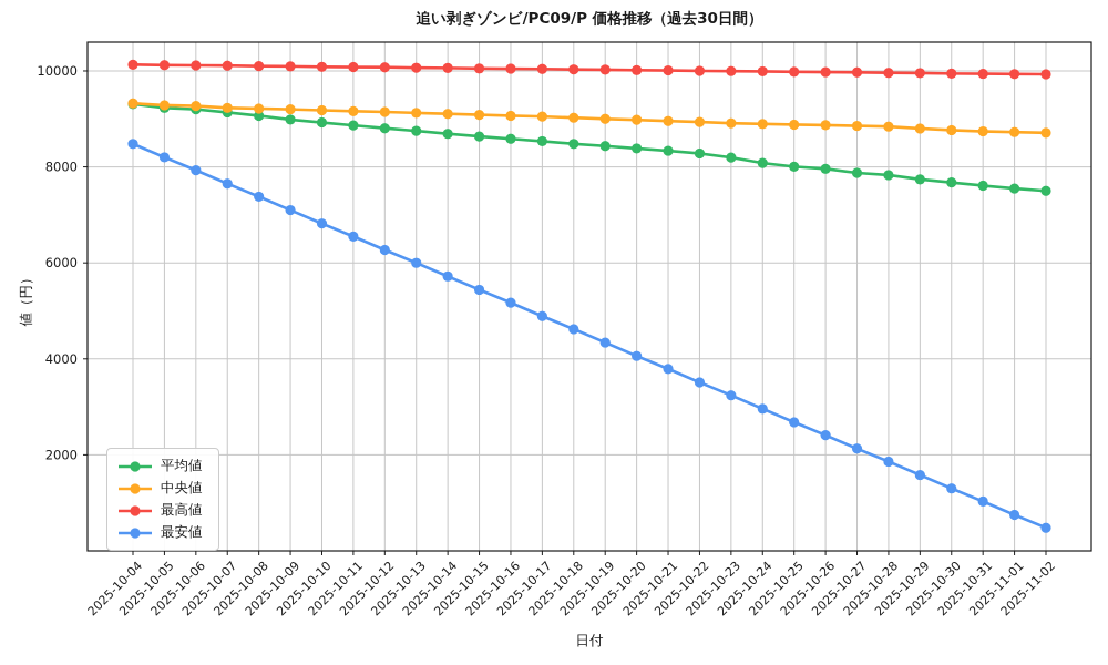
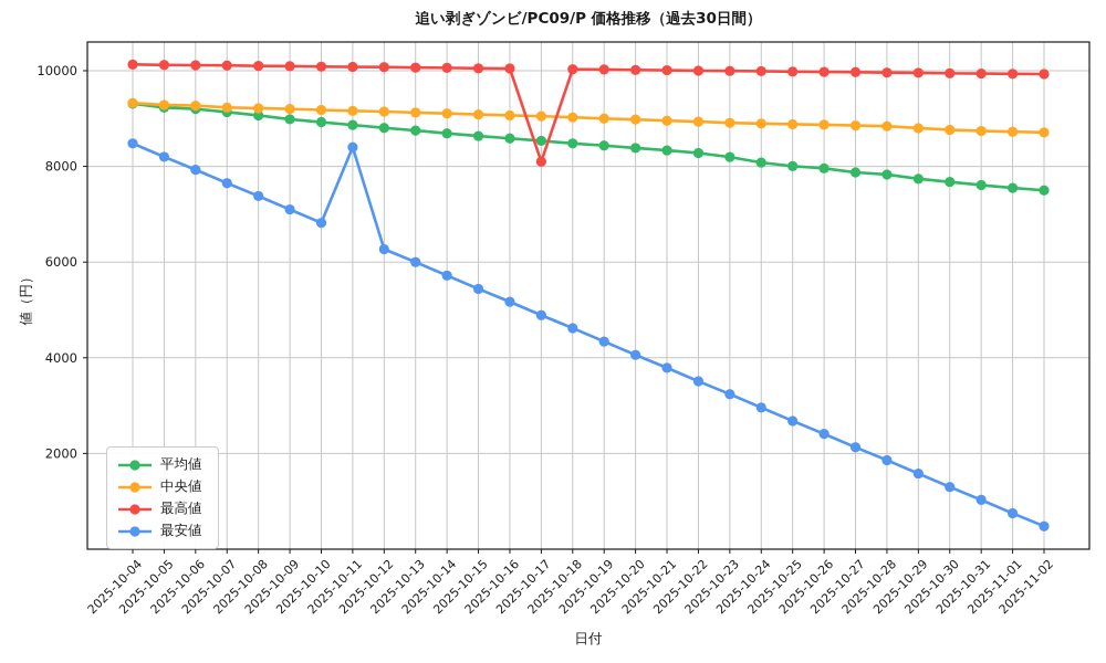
最安値/2025-10-11: 6600 -> 8400
最高値/2025-10-17: 10000 -> 8100
